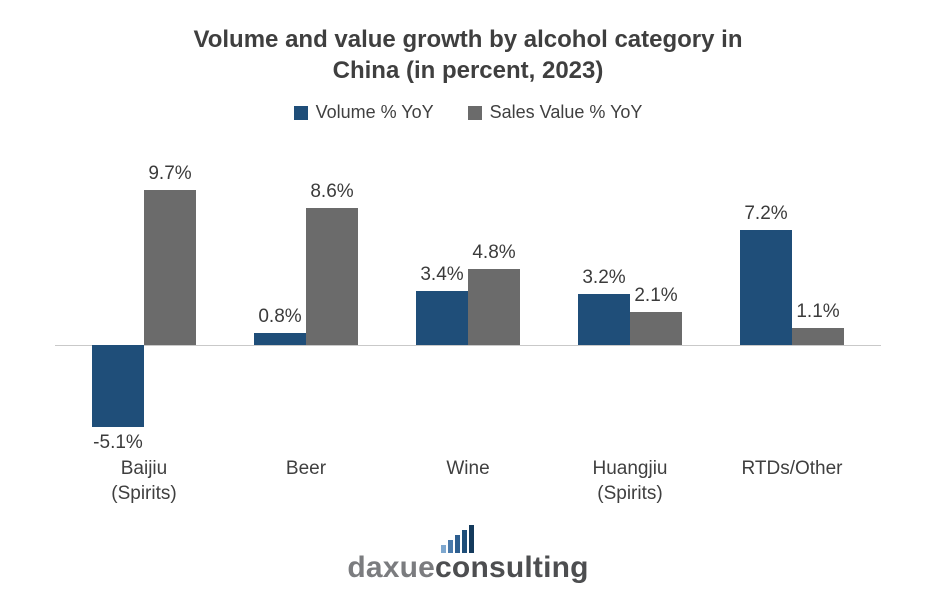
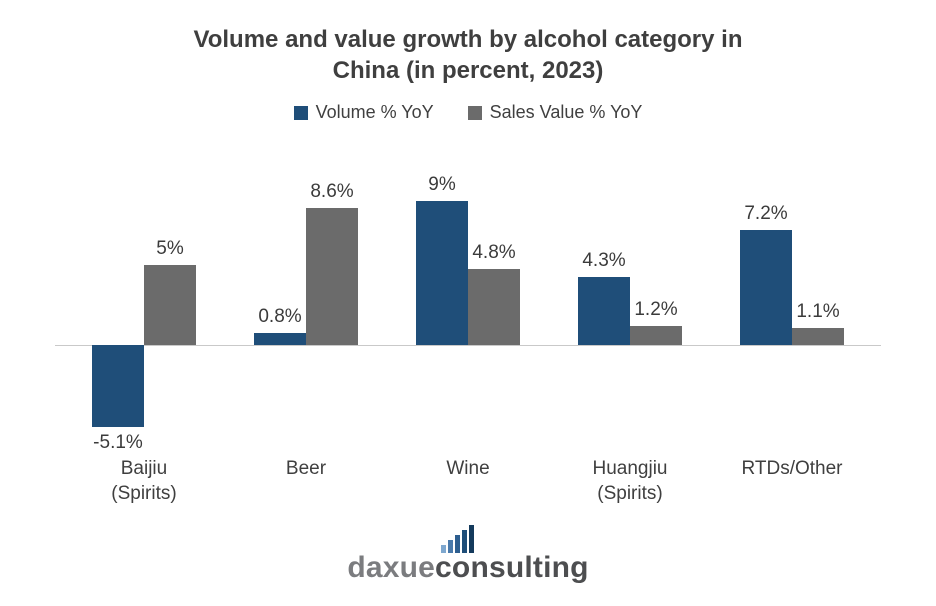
Sales Value % YoY/Baijiu (Spirits): 9.7% -> 5%
Volume % YoY/Wine: 3.4% -> 9%
Volume % YoY/Huangjiu (Spirits): 3.2% -> 4.3%
Sales Value % YoY/Huangjiu (Spirits): 2.1% -> 1.2%
